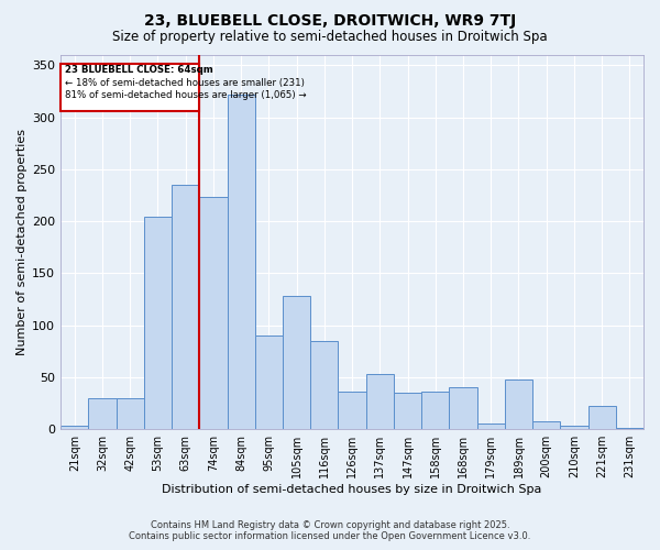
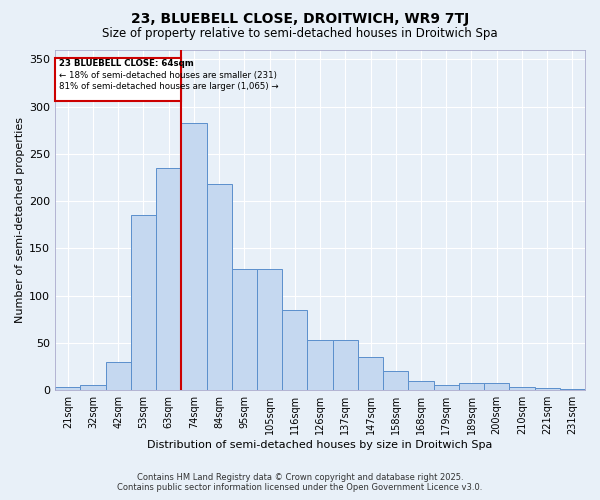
32sqm: 30 -> 6
53sqm: 204 -> 185
74sqm: 224 -> 283
84sqm: 322 -> 218
95sqm: 90 -> 128
126sqm: 36 -> 53
158sqm: 36 -> 20
168sqm: 40 -> 10
189sqm: 48 -> 8
221sqm: 22 -> 2
